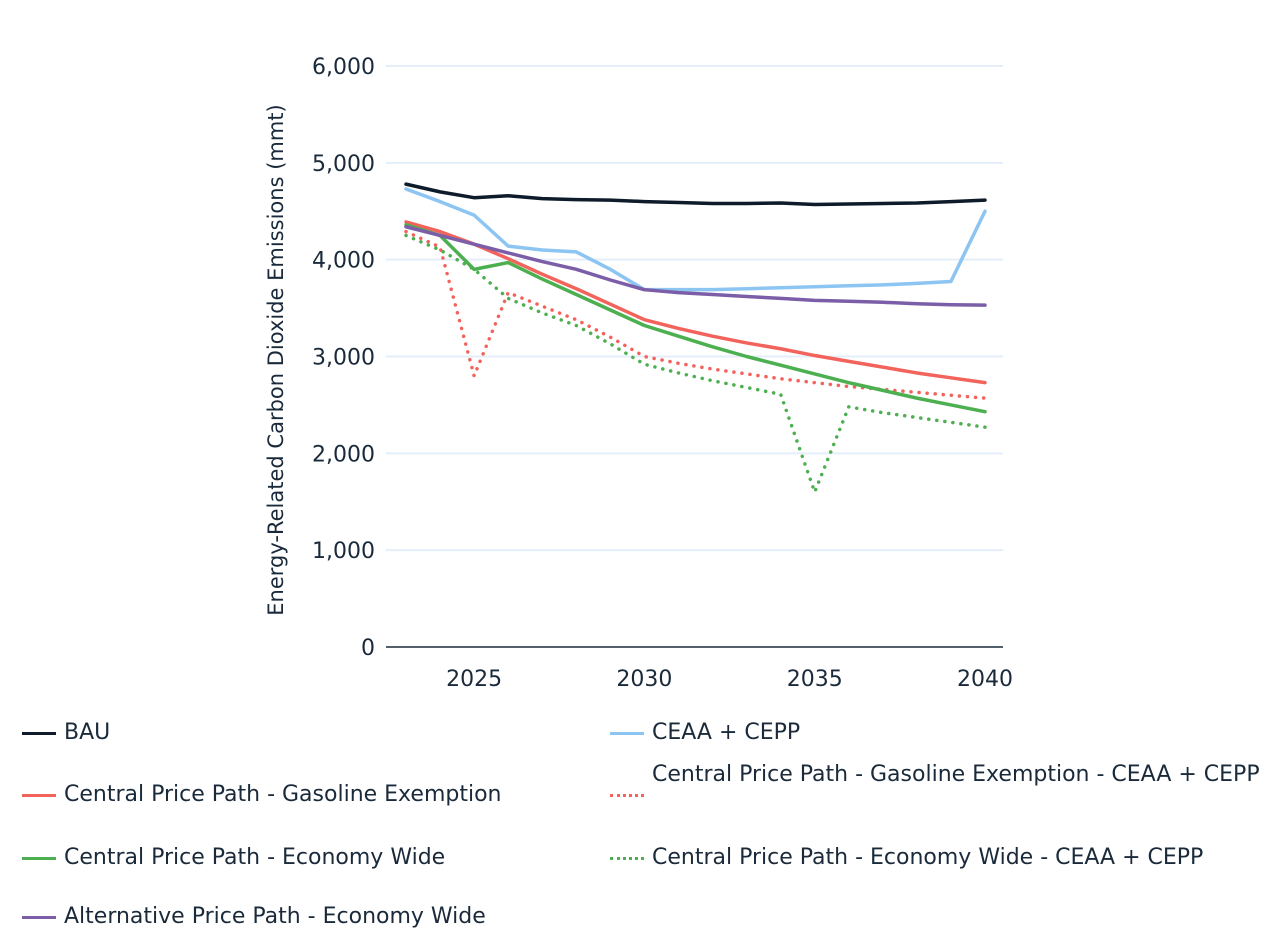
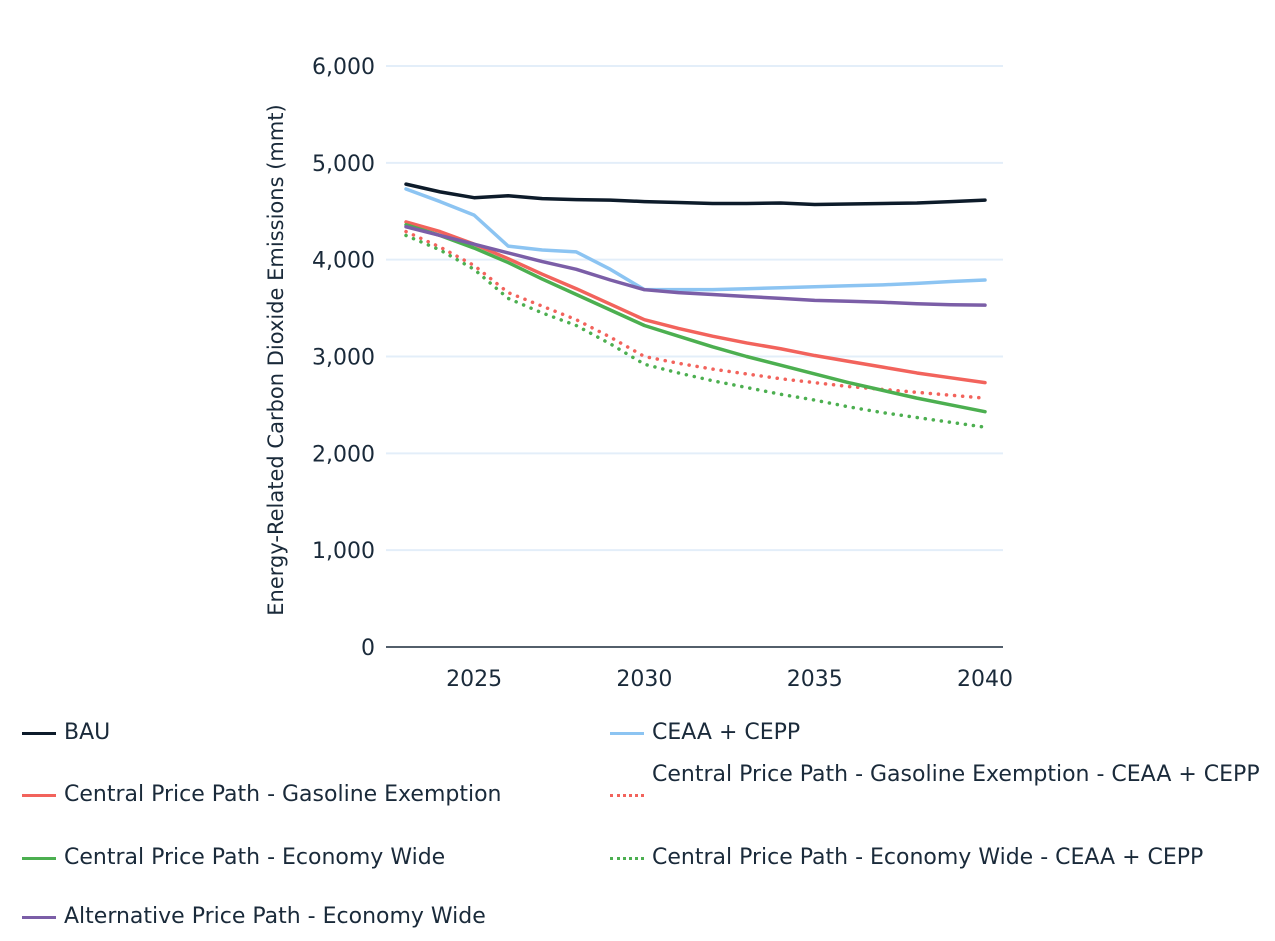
Central Price Path - Gasoline Exemption - CEAA + CEPP/2025: 2800 -> 3900
Central Price Path - Economy Wide/2025: 3900 -> 4100
Central Price Path - Economy Wide - CEAA + CEPP/2035: 1600 -> 2600
CEAA + CEPP/2040: 4500 -> 3800
